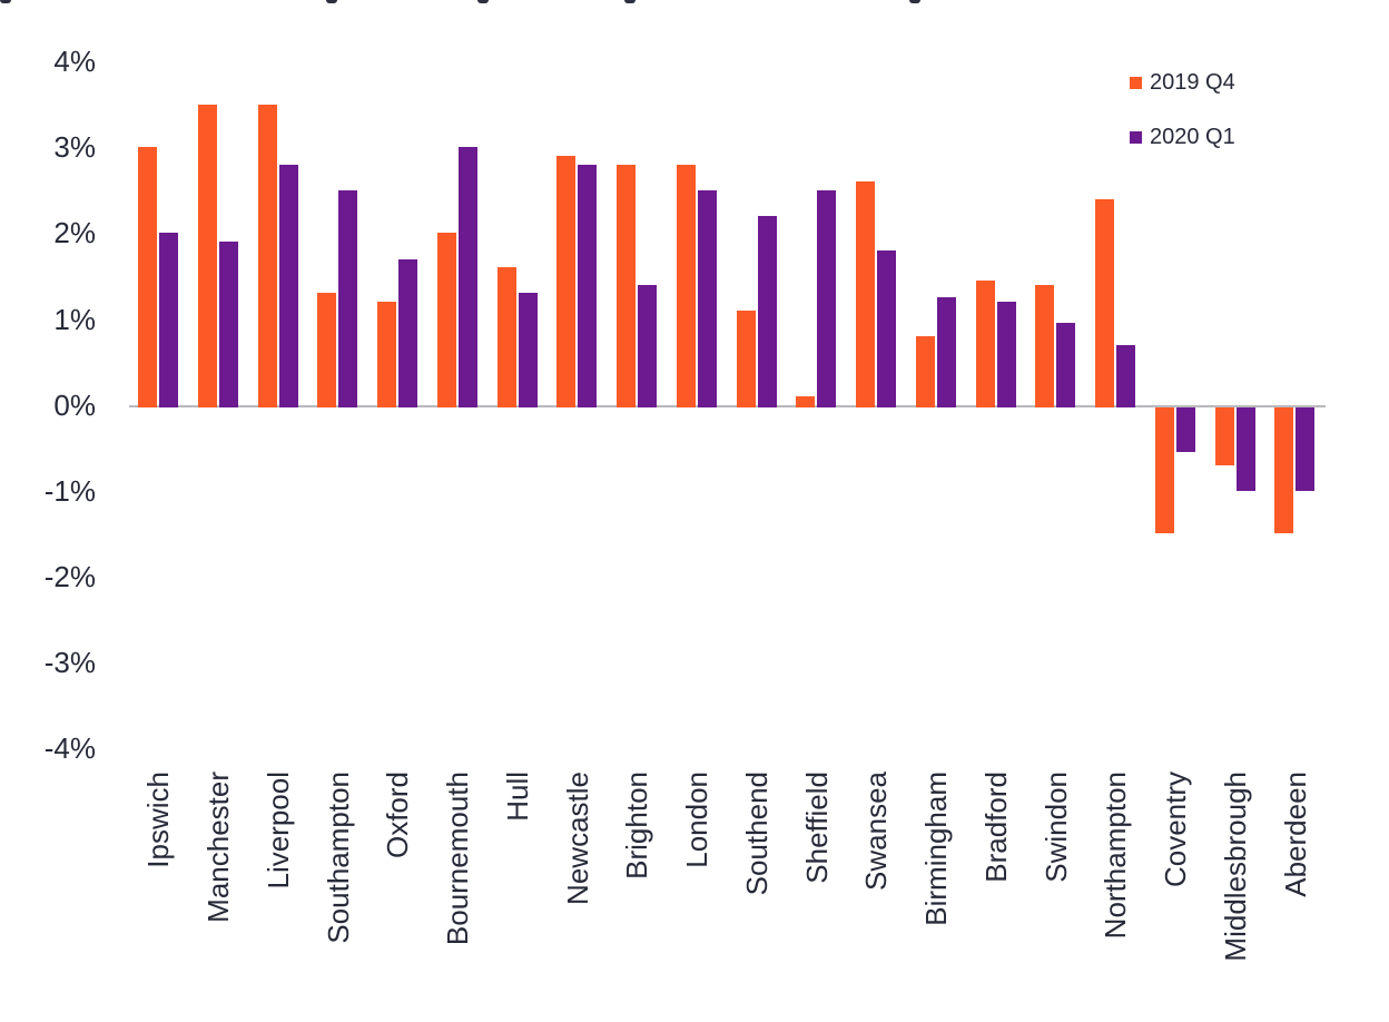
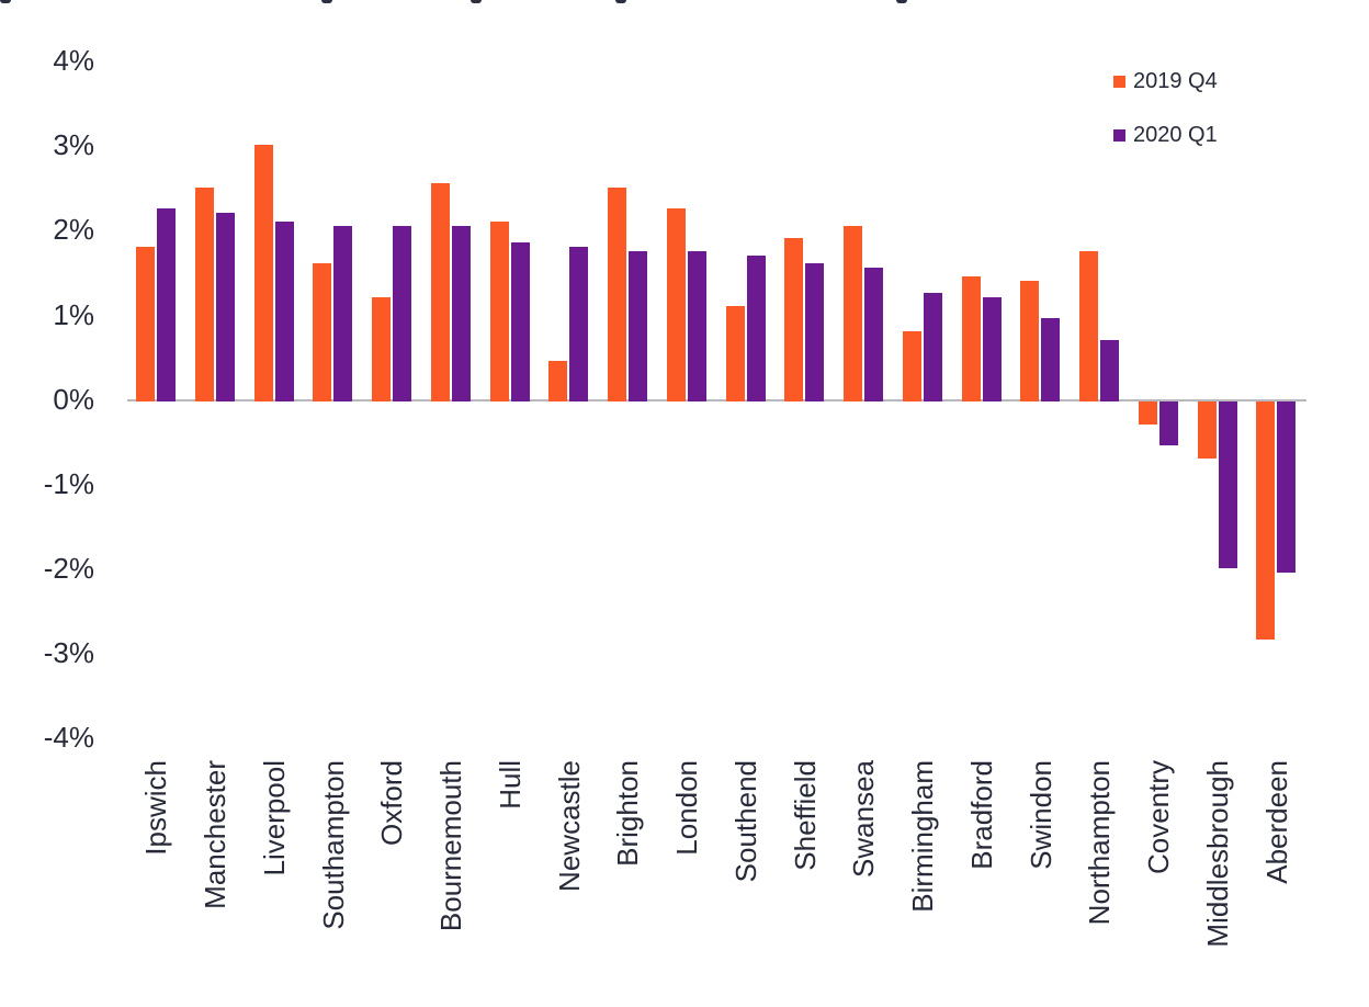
2019 Q4/Ipswich: 3.0% -> 1.8%
2020 Q1/Ipswich: 2.0% -> 2.2%
2019 Q4/Manchester: 3.5% -> 2.5%
2020 Q1/Manchester: 1.9% -> 2.2%
2019 Q4/Liverpool: 3.5% -> 3.0%
2020 Q1/Liverpool: 2.8% -> 2.1%
2019 Q4/Southampton: 1.3% -> 1.6%
2020 Q1/Southampton: 2.5% -> 2.0%
2020 Q1/Oxford: 1.7% -> 2.0%
2019 Q4/Bournemouth: 2.0% -> 2.5%
2020 Q1/Bournemouth: 3.0% -> 2.0%
2019 Q4/Hull: 1.6% -> 2.1%
2020 Q1/Hull: 1.3% -> 1.9%
2019 Q4/Newcastle: 2.9% -> 0.5%
2020 Q1/Newcastle: 2.8% -> 1.8%
2019 Q4/Brighton: 2.8% -> 2.5%
2020 Q1/Brighton: 1.4% -> 1.8%
2019 Q4/London: 2.8% -> 2.2%
2020 Q1/London: 2.5% -> 1.8%
2020 Q1/Southend: 2.2% -> 1.7%
2019 Q4/Sheffield: 0.1% -> 1.9%
2020 Q1/Sheffield: 2.5% -> 1.6%
2019 Q4/Swansea: 2.6% -> 2.0%
2020 Q1/Swansea: 1.8% -> 1.6%
2019 Q4/Northampton: 2.4% -> 1.8%
2019 Q4/Coventry: -1.5% -> -0.3%
2020 Q1/Middlesbrough: -1.0% -> -2.0%
2019 Q4/Aberdeen: -1.5% -> -2.9%
2020 Q1/Aberdeen: -1.0% -> -2.0%
